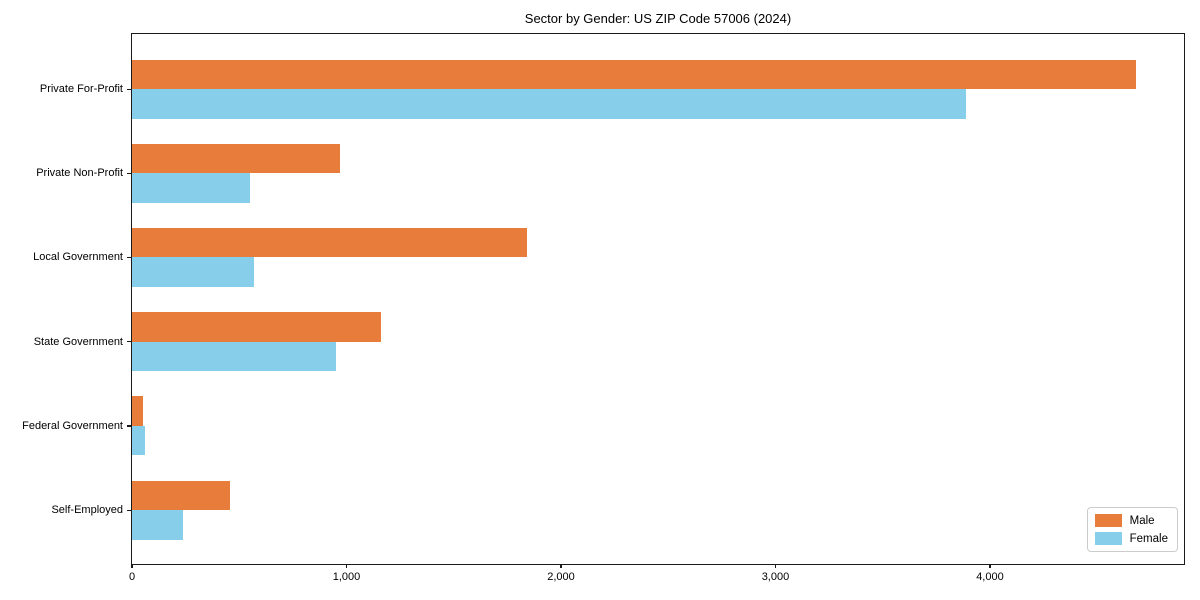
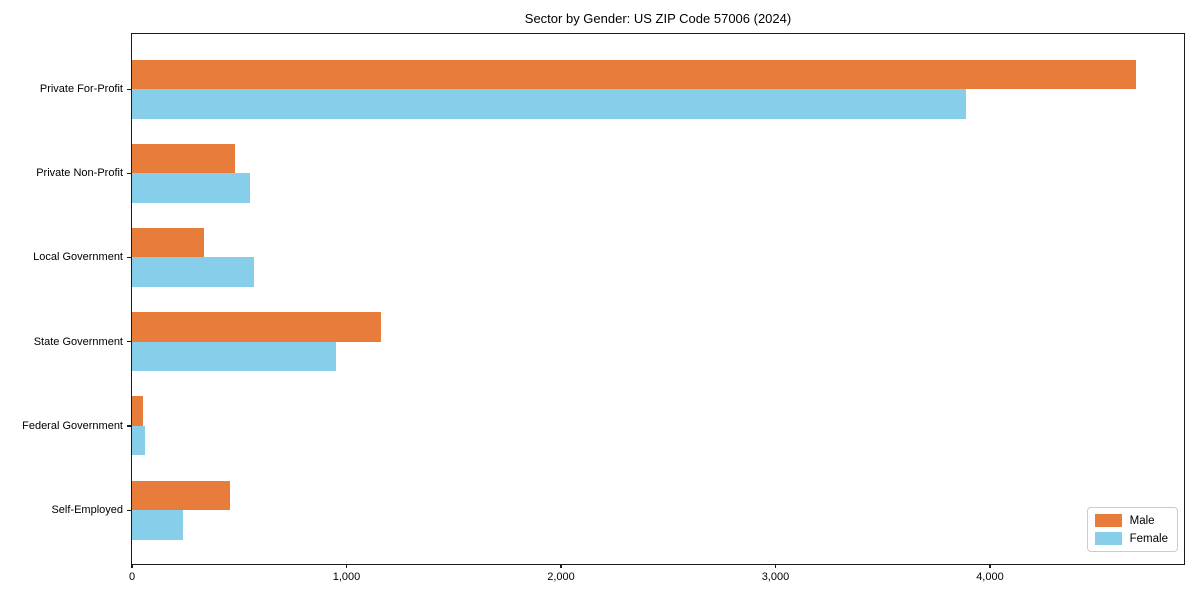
Male/Private Non-Profit: 970 -> 480
Male/Local Government: 1840 -> 340
